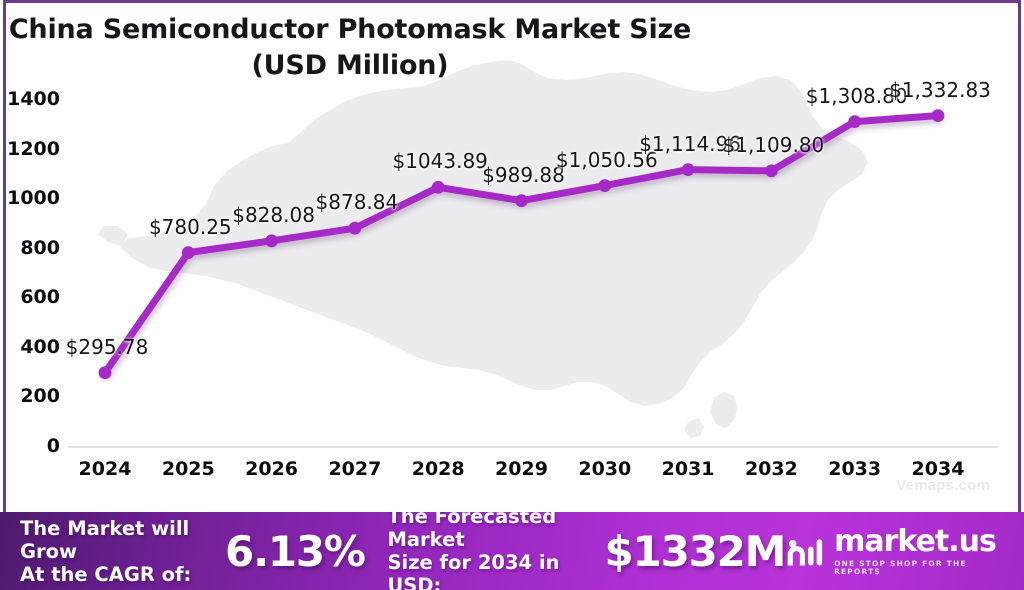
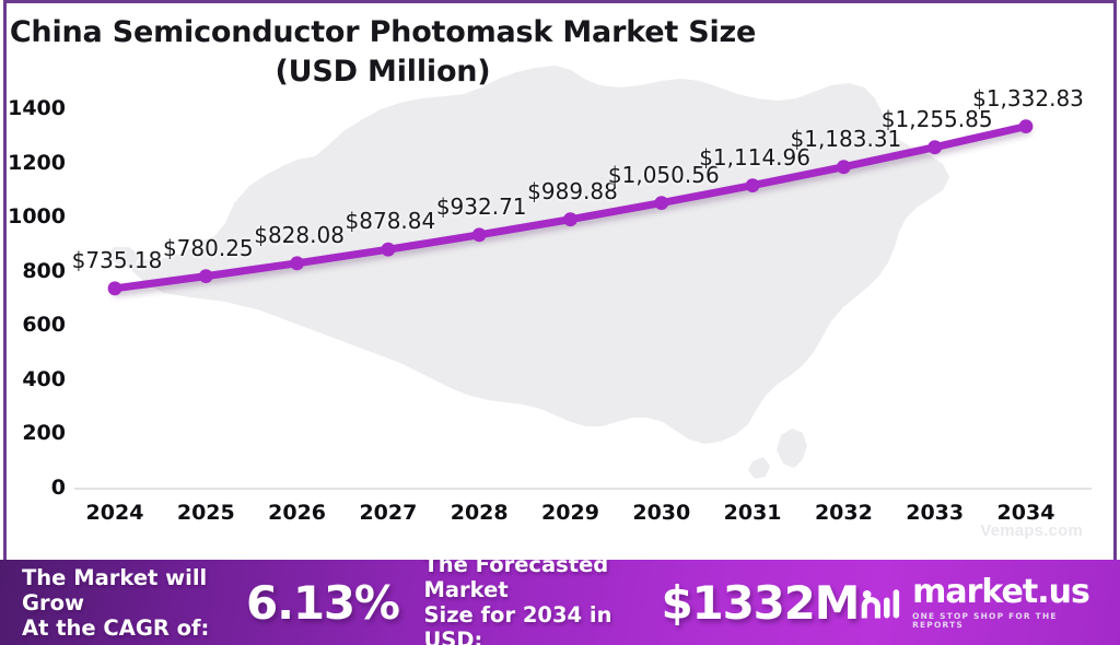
2024: $295.78 -> $735.18
2028: $1043.89 -> $932.71
2032: $1,109.80 -> $1,183.31
2033: $1,308.80 -> $1,255.85
